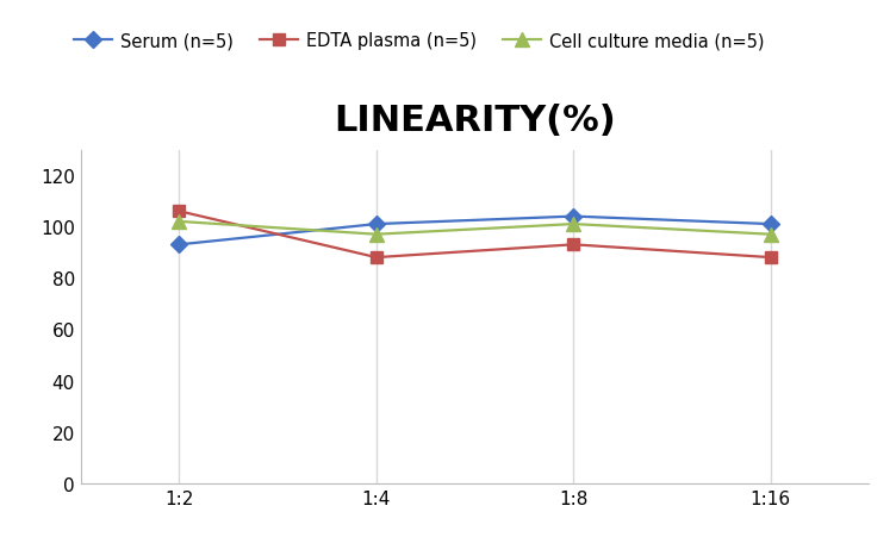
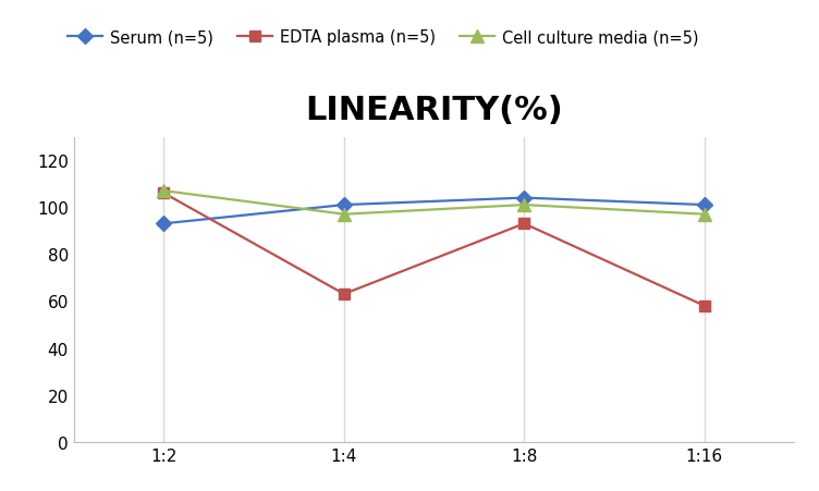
Cell culture media (n=5)/1:2: 102 -> 107
EDTA plasma (n=5)/1:4: 88 -> 63
EDTA plasma (n=5)/1:16: 88 -> 58
